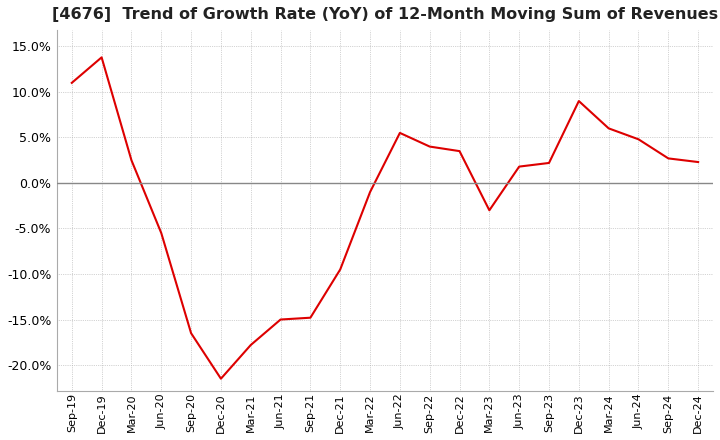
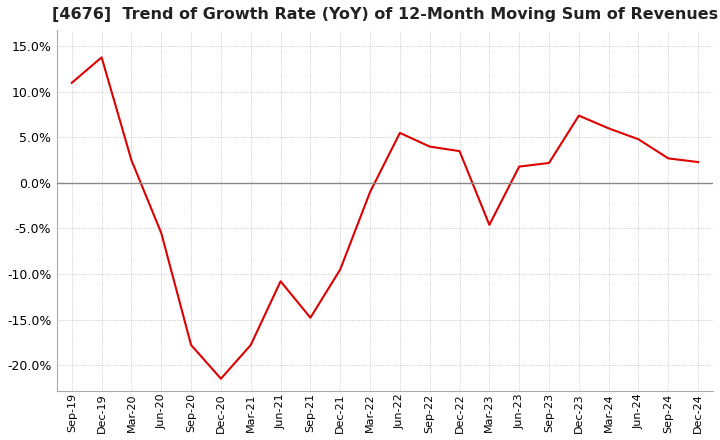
Sep-20: -16.5% -> -17.8%
Jun-21: -15.0% -> -10.8%
Mar-23: -3.0% -> -4.6%
Dec-23: 9.0% -> 7.4%
